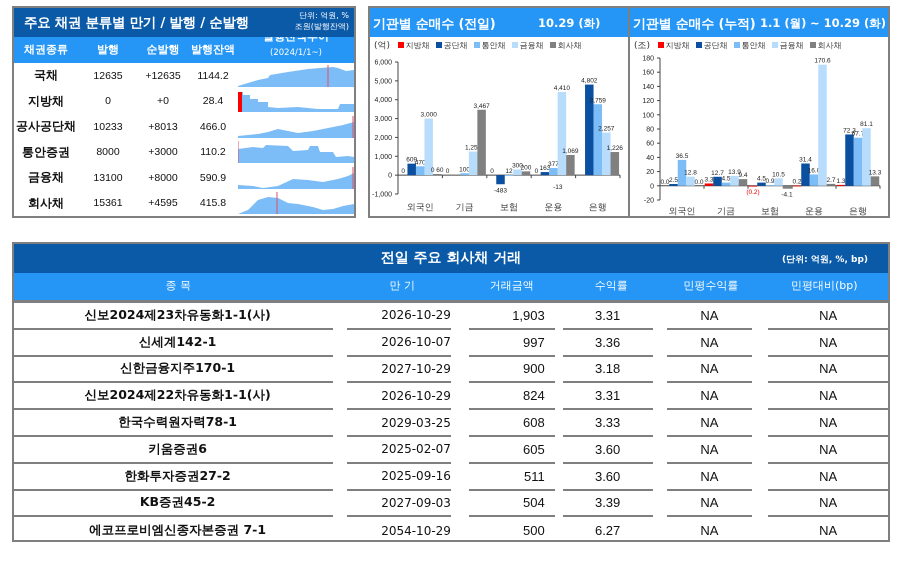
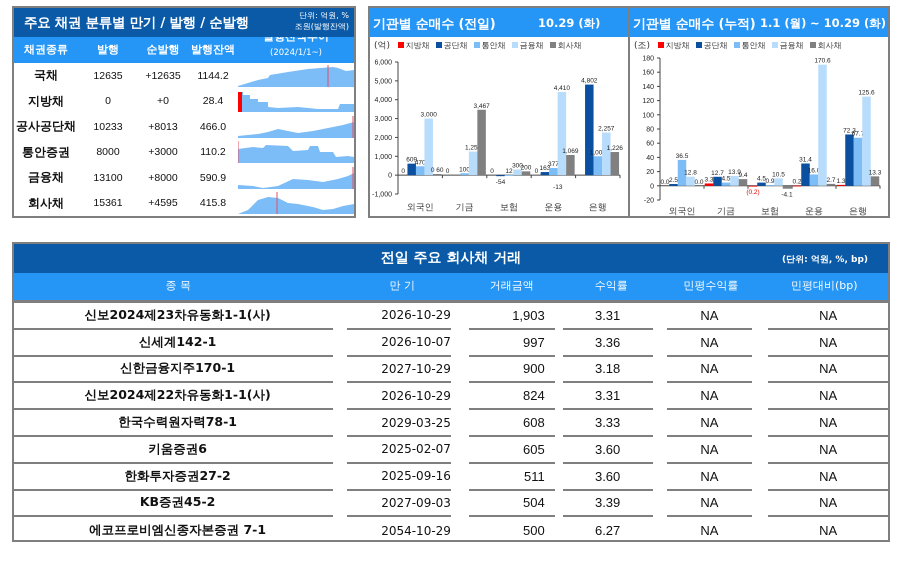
기관별 순매수 (전일) 10.29 (화)/공단채/보험: -483 -> -54
기관별 순매수 (전일) 10.29 (화)/통안채/은행: 3,759 -> 1,000
기관별 순매수 (누적) 1.1 (월) ~ 10.29 (화)/금융채/은행: 81.1 -> 125.6
